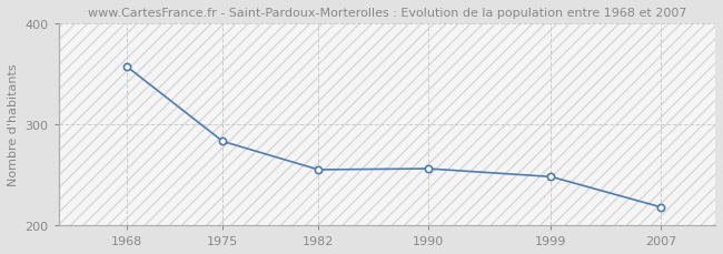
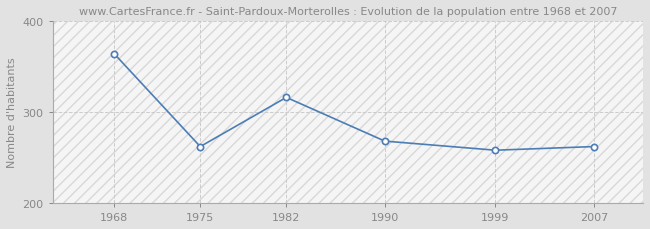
1968: 357 -> 364
1975: 283 -> 262
1982: 255 -> 316
1990: 256 -> 268
1999: 248 -> 258
2007: 218 -> 262
